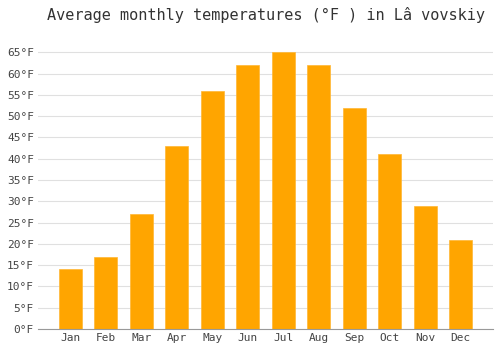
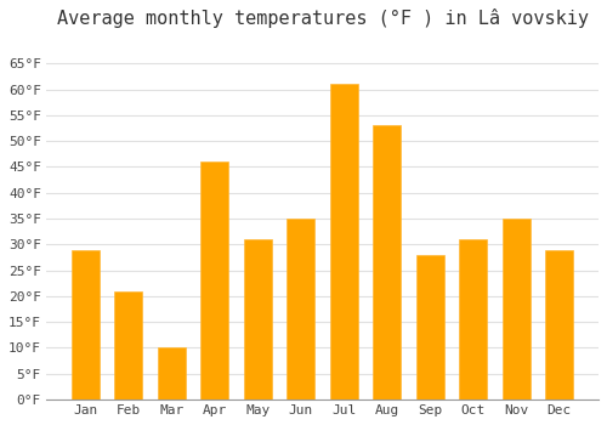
Jan: 14°F -> 29°F
Feb: 17°F -> 21°F
Mar: 27°F -> 10°F
Apr: 43°F -> 46°F
May: 56°F -> 31°F
Jun: 62°F -> 35°F
Jul: 65°F -> 61°F
Aug: 62°F -> 53°F
Sep: 52°F -> 28°F
Oct: 41°F -> 31°F
Nov: 29°F -> 35°F
Dec: 21°F -> 29°F
